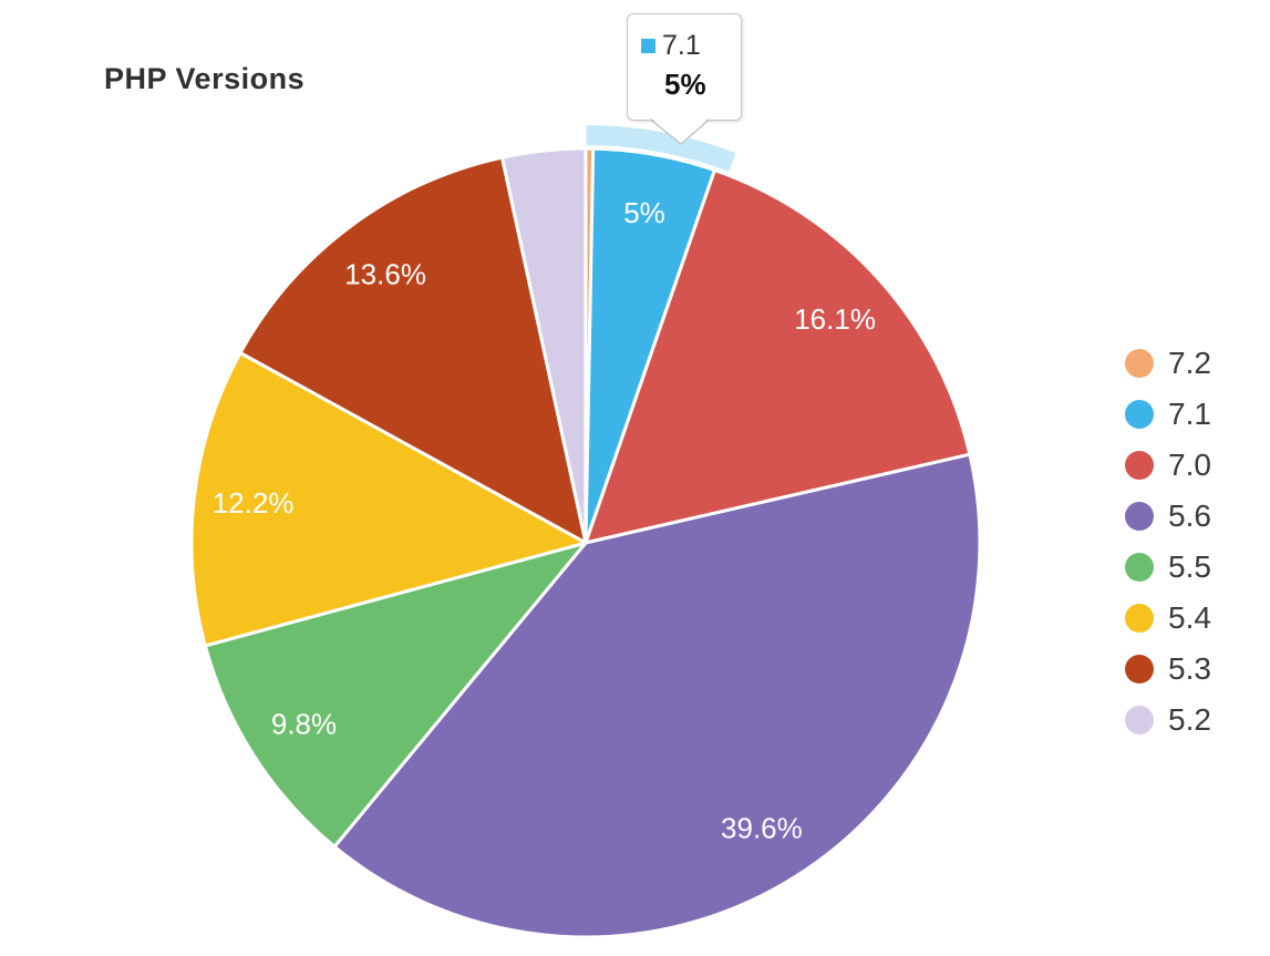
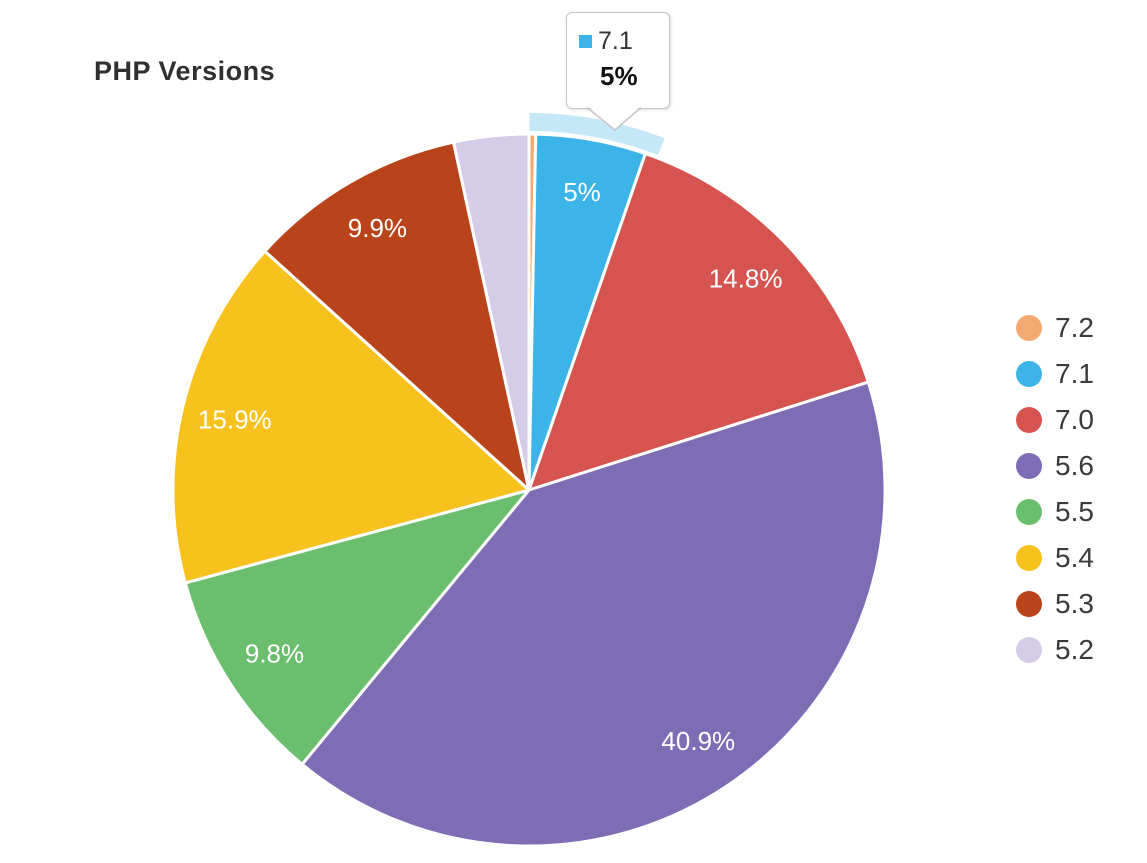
7.0: 16.1% -> 14.8%
5.6: 39.6% -> 40.9%
5.4: 12.2% -> 15.9%
5.3: 13.6% -> 9.9%
